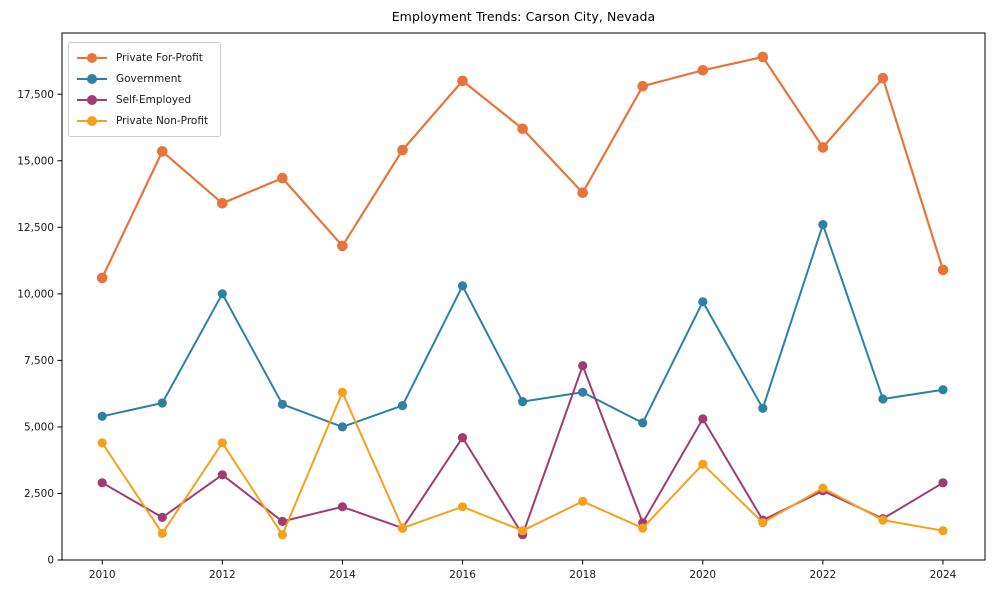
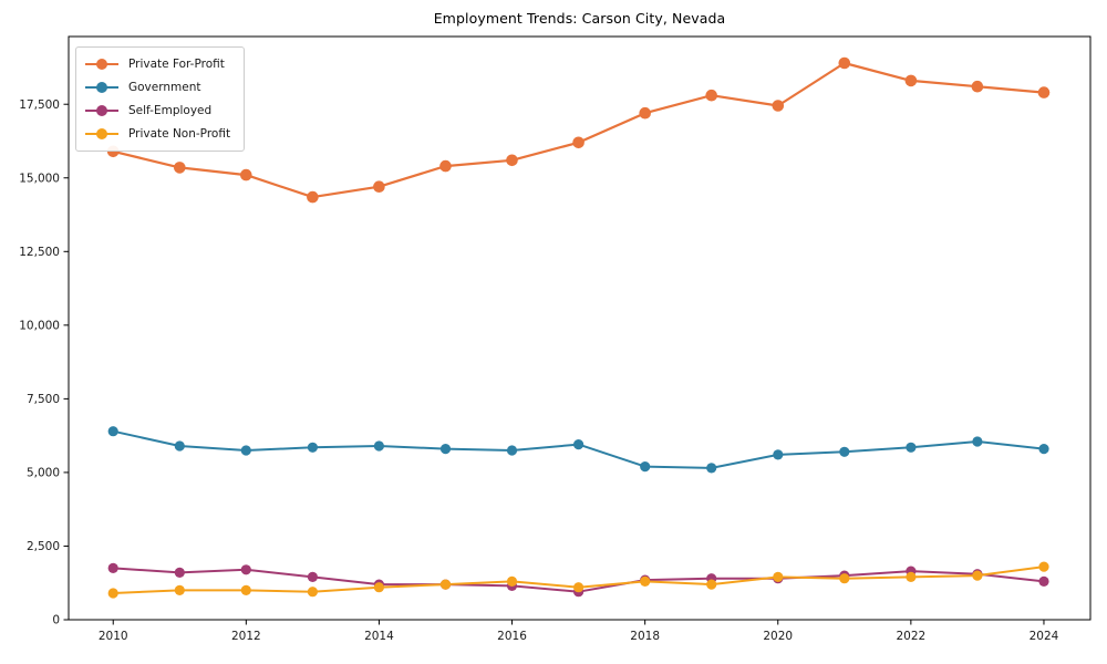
Private For-Profit/2010: 10600 -> 15900
Government/2010: 5400 -> 6400
Self-Employed/2010: 2900 -> 1800
Private Non-Profit/2010: 4400 -> 900
Private For-Profit/2012: 13400 -> 15100
Government/2012: 10000 -> 5800
Self-Employed/2012: 3200 -> 1700
Private Non-Profit/2012: 4400 -> 1000
Private For-Profit/2014: 11800 -> 14700
Government/2014: 5000 -> 5900
Self-Employed/2014: 2000 -> 1200
Private Non-Profit/2014: 6300 -> 1100
Private For-Profit/2016: 18000 -> 15600
Government/2016: 10300 -> 5800
Self-Employed/2016: 4600 -> 1200
Private Non-Profit/2016: 2000 -> 1300
Private For-Profit/2018: 13800 -> 17200
Government/2018: 6300 -> 5200
Self-Employed/2018: 7300 -> 1400
Private Non-Profit/2018: 2200 -> 1300
Private For-Profit/2020: 18400 -> 17400
Government/2020: 9700 -> 5600
Self-Employed/2020: 5300 -> 1400
Private Non-Profit/2020: 3600 -> 1400
Private For-Profit/2022: 15500 -> 18300
Government/2022: 12600 -> 5800
Self-Employed/2022: 2600 -> 1600
Private Non-Profit/2022: 2700 -> 1400
Private For-Profit/2024: 10900 -> 17900
Government/2024: 6400 -> 5800
Self-Employed/2024: 2900 -> 1300
Private Non-Profit/2024: 1100 -> 1800
